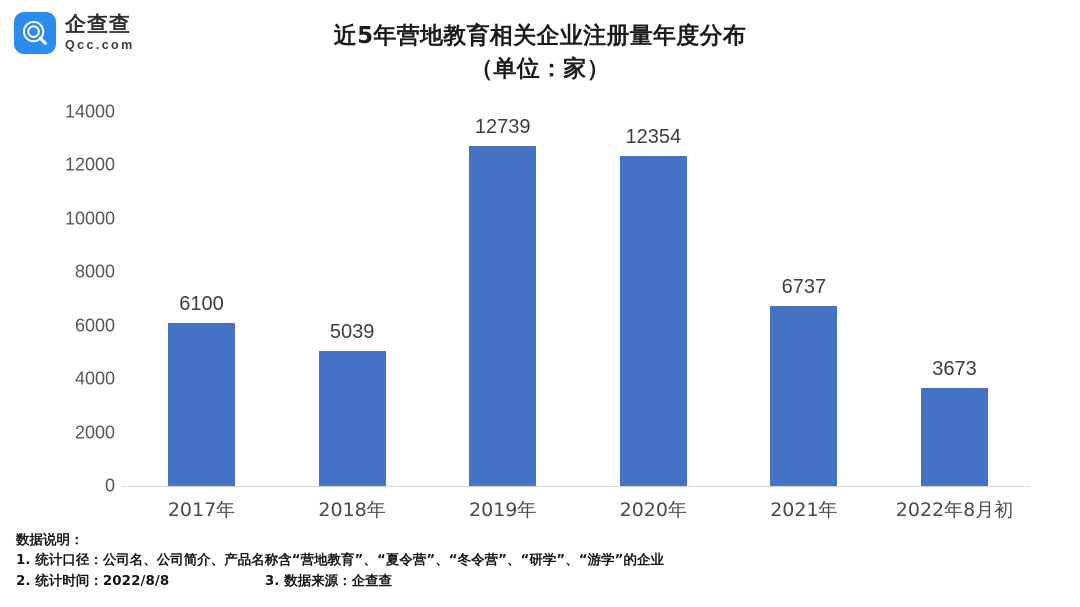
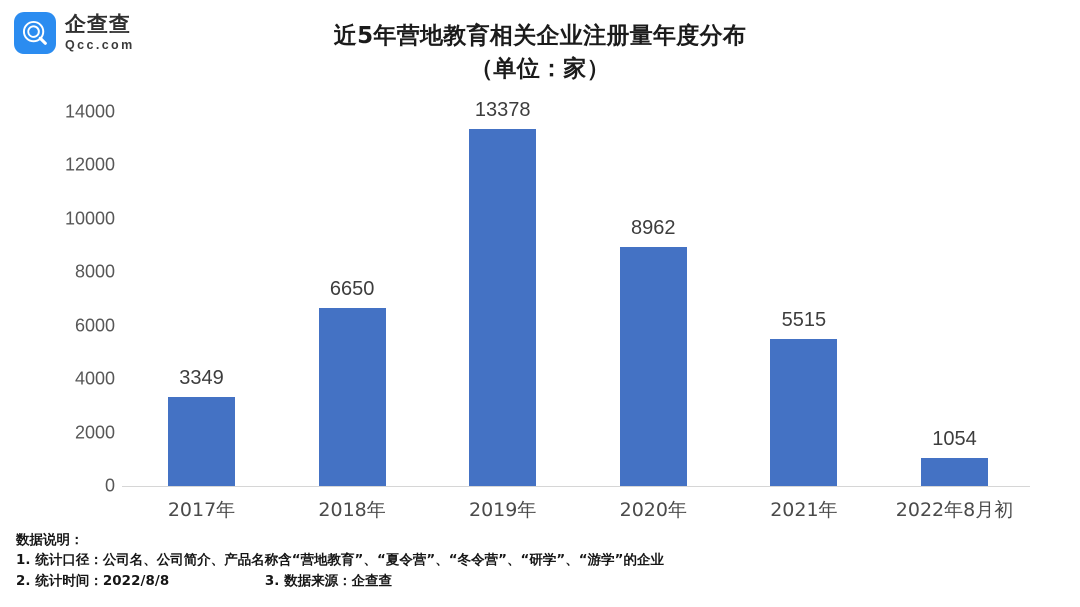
2017年: 6100 -> 3349
2018年: 5039 -> 6650
2019年: 12739 -> 13378
2020年: 12354 -> 8962
2021年: 6737 -> 5515
2022年8月初: 3673 -> 1054
